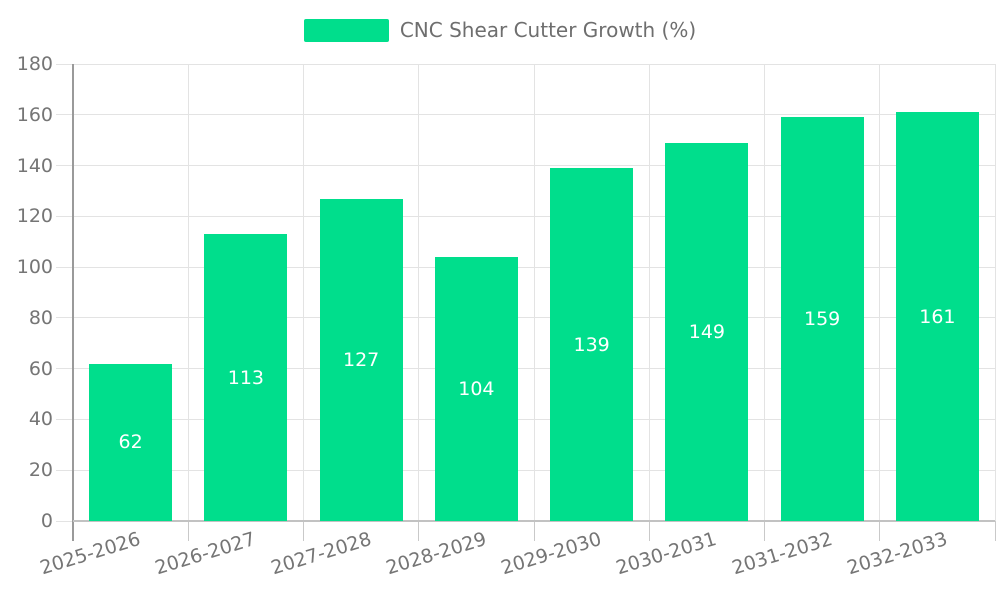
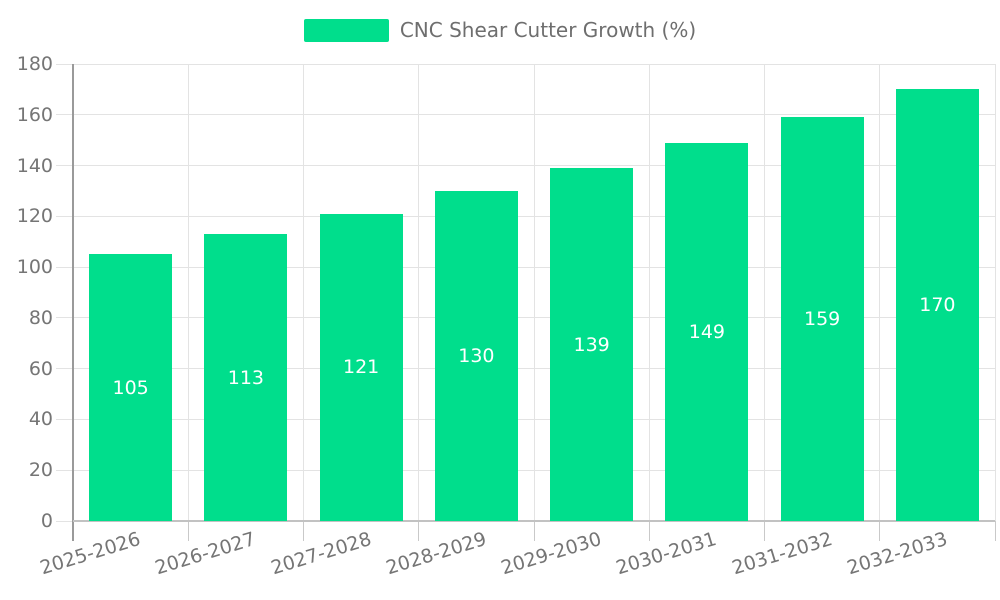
2025-2026: 62 -> 105
2027-2028: 127 -> 121
2028-2029: 104 -> 130
2032-2033: 161 -> 170
